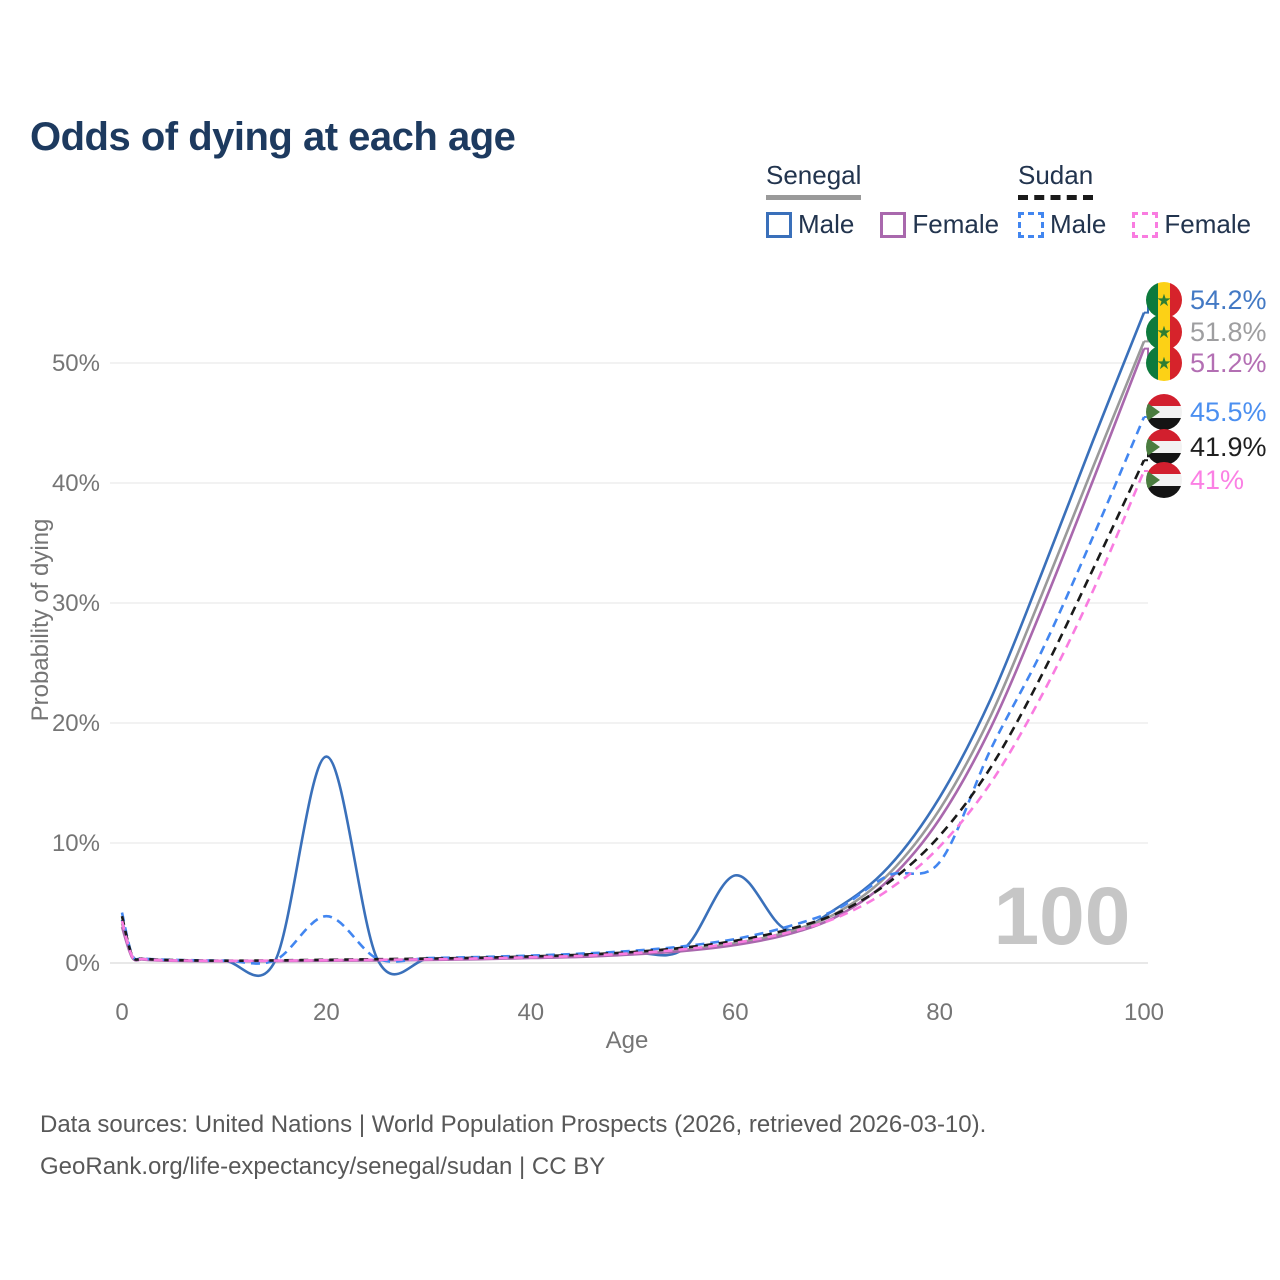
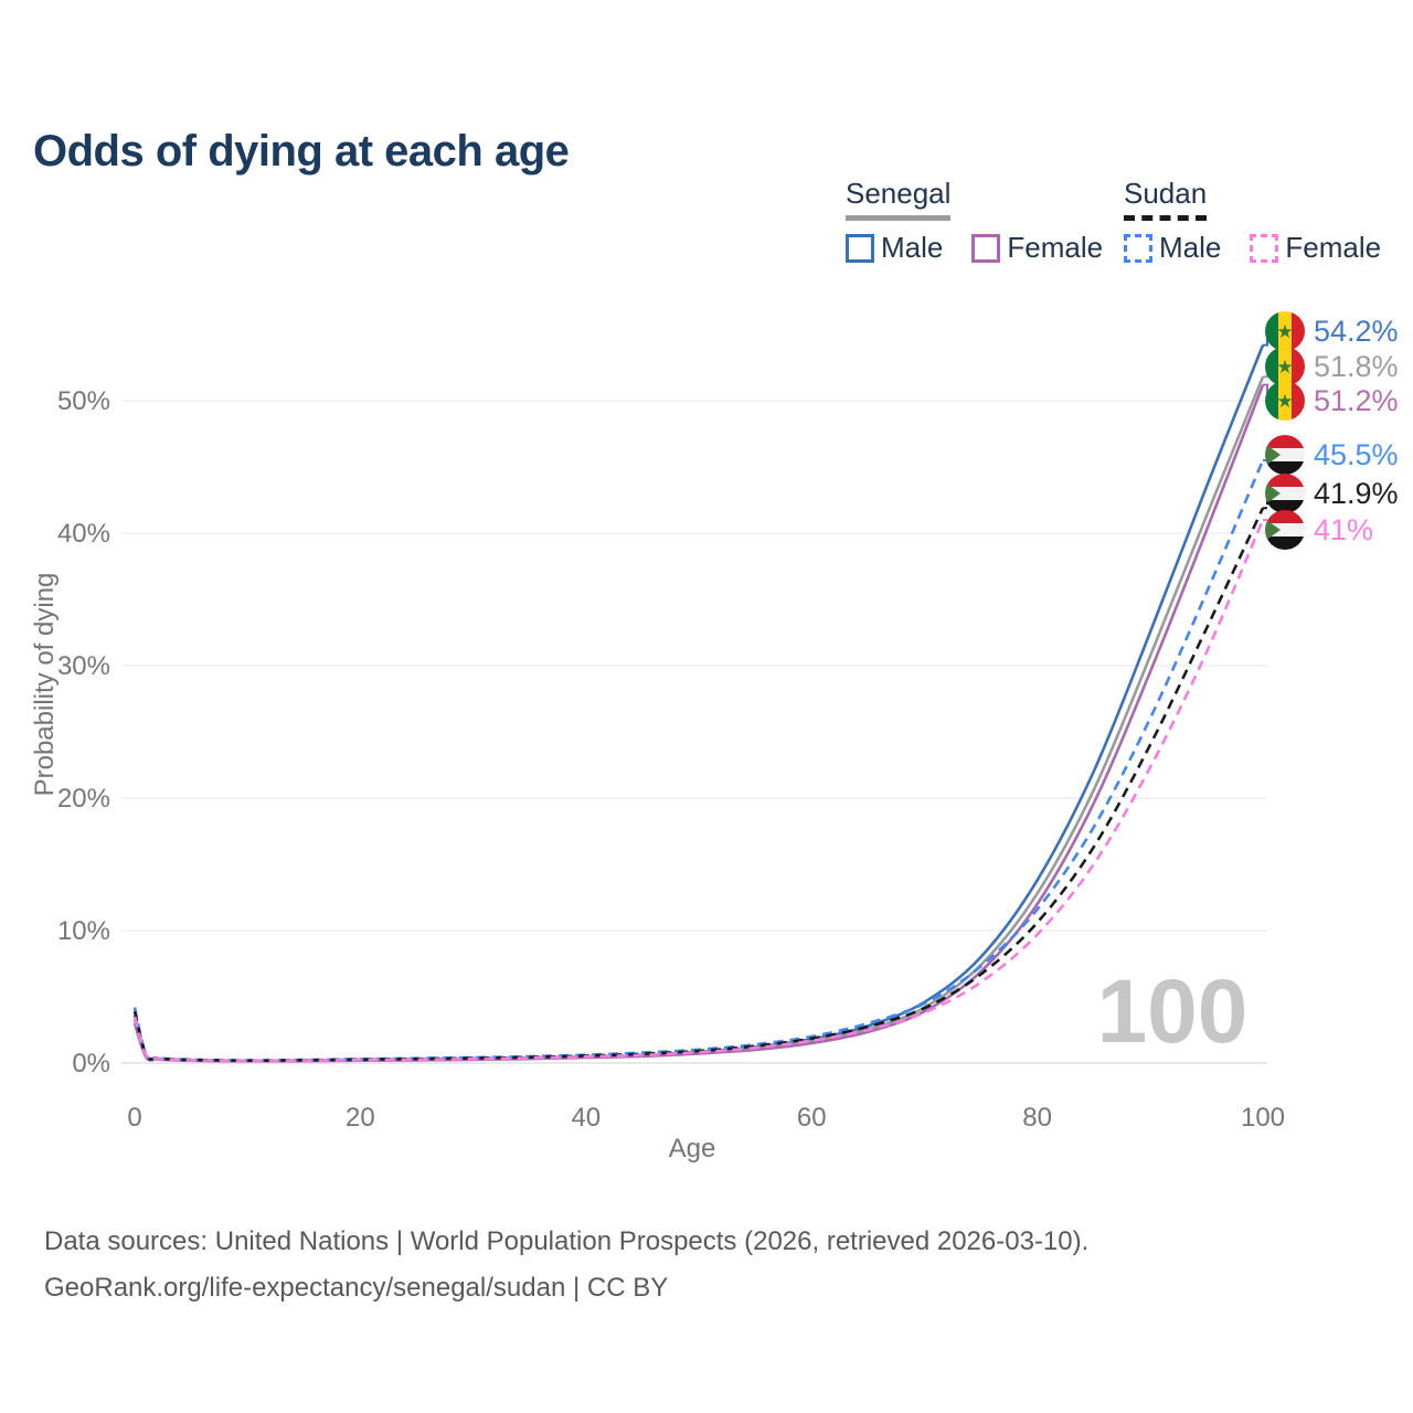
Senegal Male/20: 17.2% -> 0.3%
Sudan Male/20: 3.9% -> 0.3%
Senegal Male/60: 7.3% -> 1.8%
Sudan Male/80: 8.4% -> 11.6%
